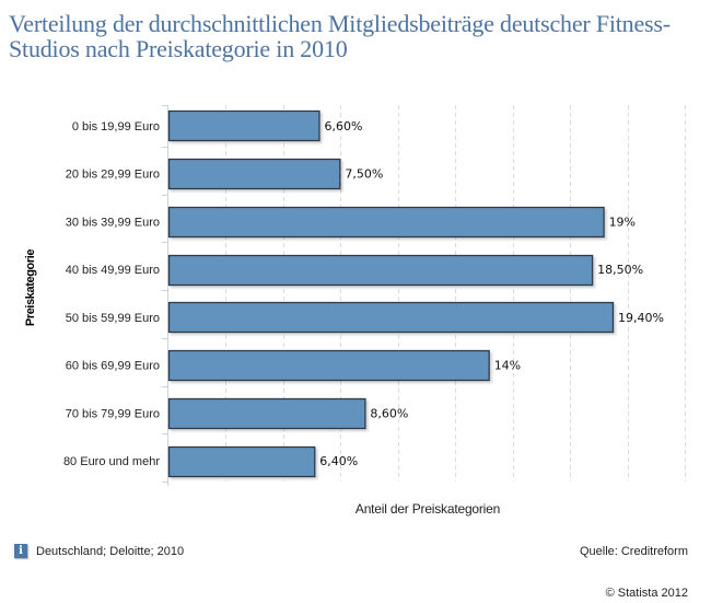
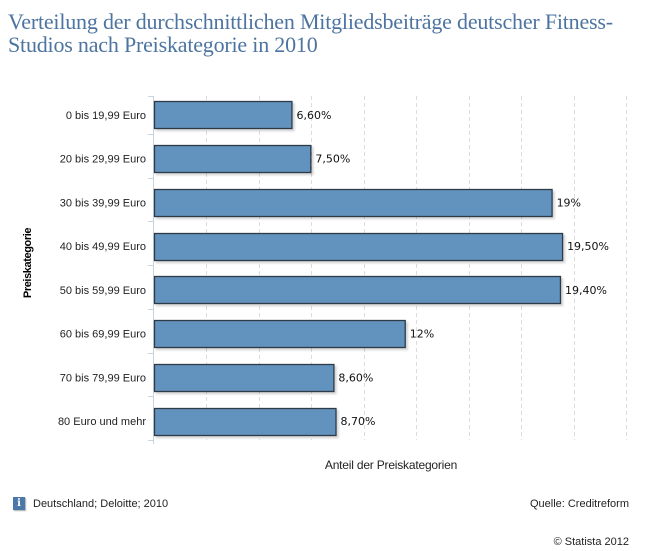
40 bis 49,99 Euro: 18,50% -> 19,50%
60 bis 69,99 Euro: 14% -> 12%
80 Euro und mehr: 6,40% -> 8,70%
